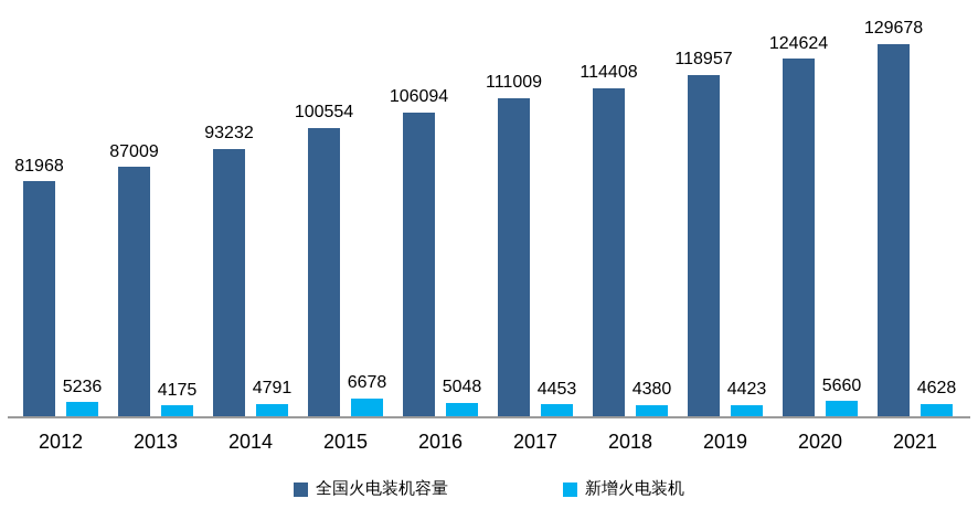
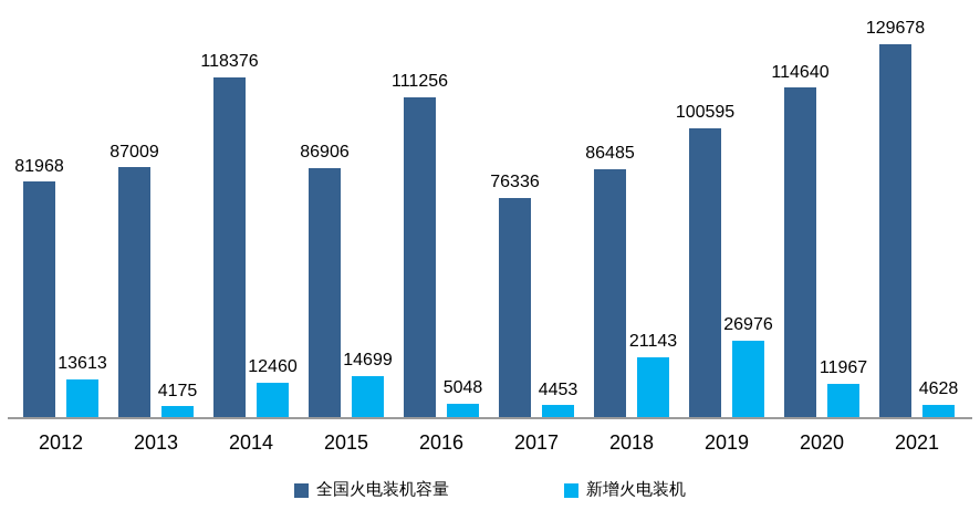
新增火电装机/2012: 5236 -> 13613
全国火电装机容量/2014: 93232 -> 118376
新增火电装机/2014: 4791 -> 12460
全国火电装机容量/2015: 100554 -> 86906
新增火电装机/2015: 6678 -> 14699
全国火电装机容量/2016: 106094 -> 111256
全国火电装机容量/2017: 111009 -> 76336
全国火电装机容量/2018: 114408 -> 86485
新增火电装机/2018: 4380 -> 21143
全国火电装机容量/2019: 118957 -> 100595
新增火电装机/2019: 4423 -> 26976
全国火电装机容量/2020: 124624 -> 114640
新增火电装机/2020: 5660 -> 11967
